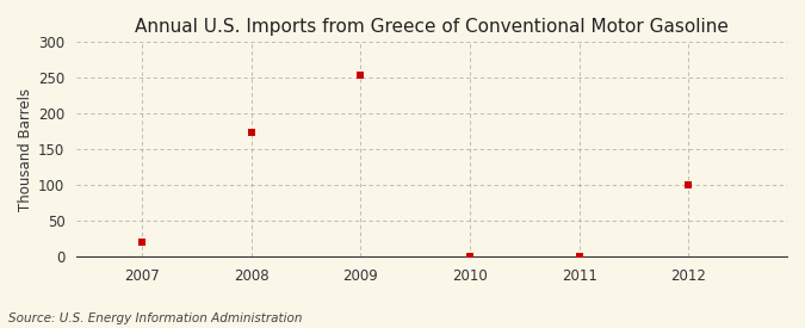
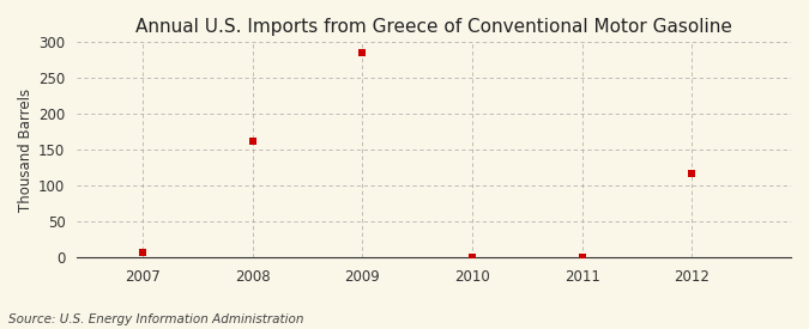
2007: 20 -> 7
2008: 174 -> 163
2009: 254 -> 285
2012: 100 -> 117
